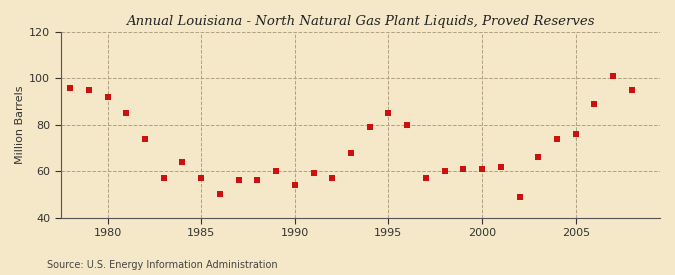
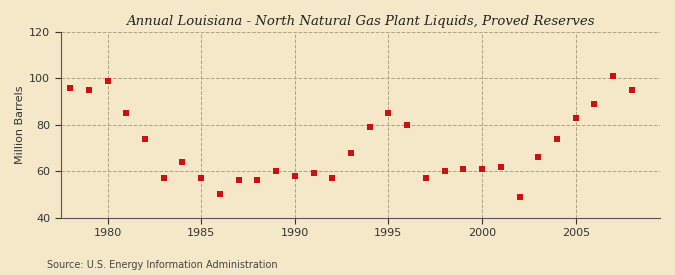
1980: 92 -> 99
1990: 54 -> 58
2005: 76 -> 83
